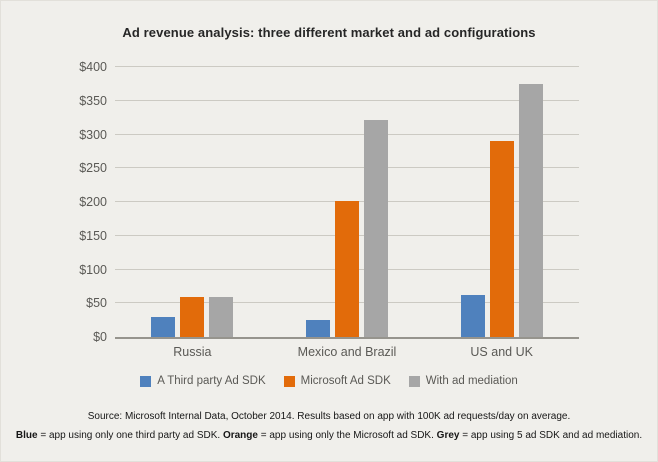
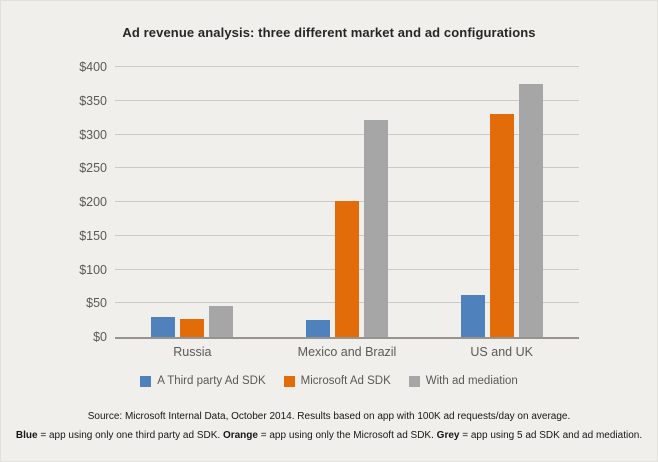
Microsoft Ad SDK/Russia: $60 -> $30
With ad mediation/Russia: $60 -> $50
Microsoft Ad SDK/US and UK: $290 -> $330
